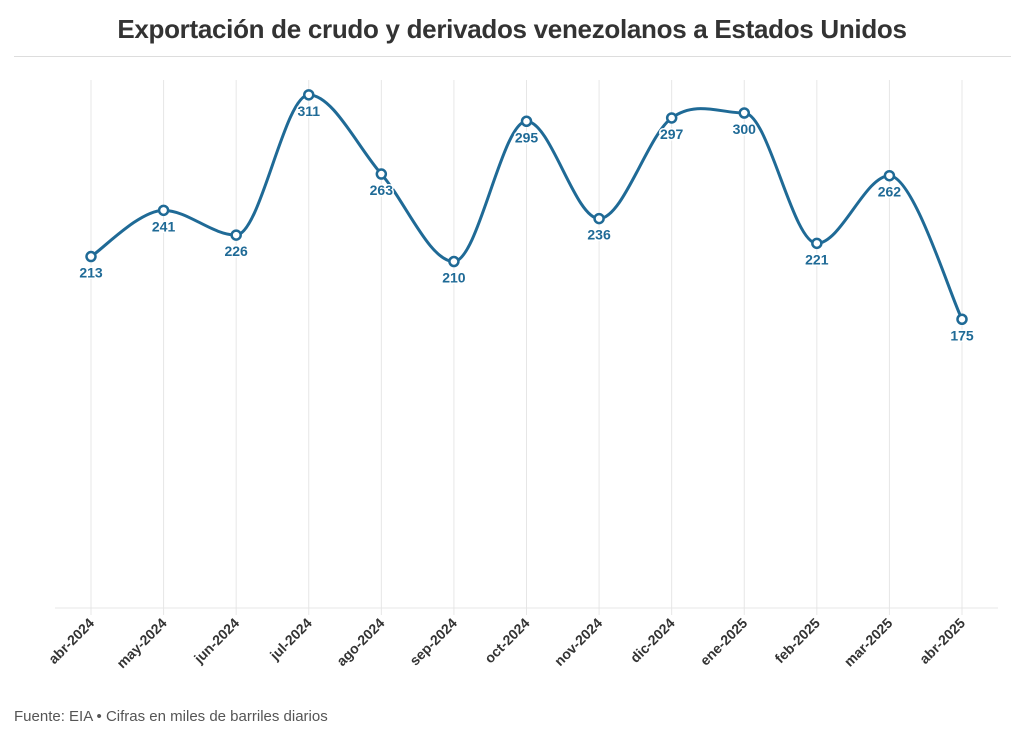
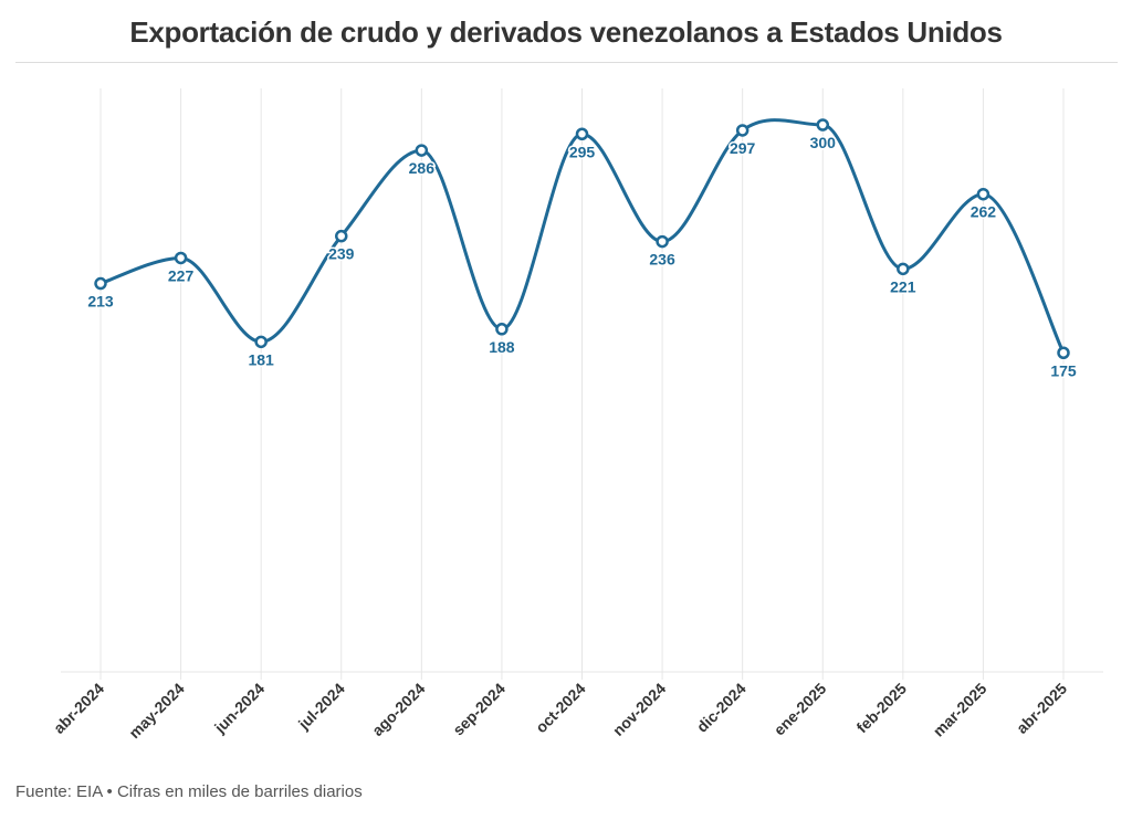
may-2024: 241 -> 227
jun-2024: 226 -> 181
jul-2024: 311 -> 239
ago-2024: 263 -> 286
sep-2024: 210 -> 188
